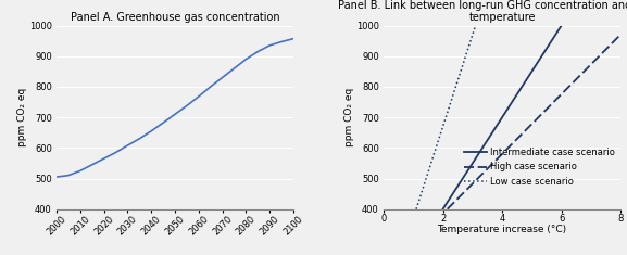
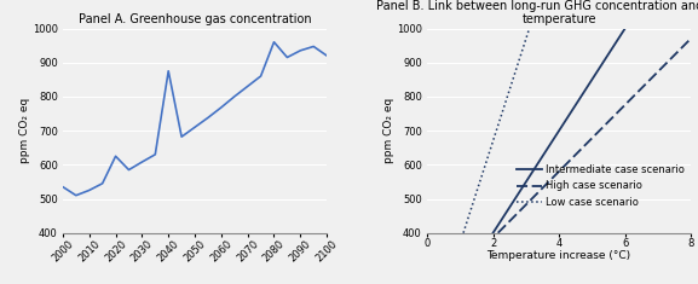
2000: 505 -> 535
2020: 565 -> 625
2040: 655 -> 875
2080: 890 -> 960
2100: 957 -> 920
